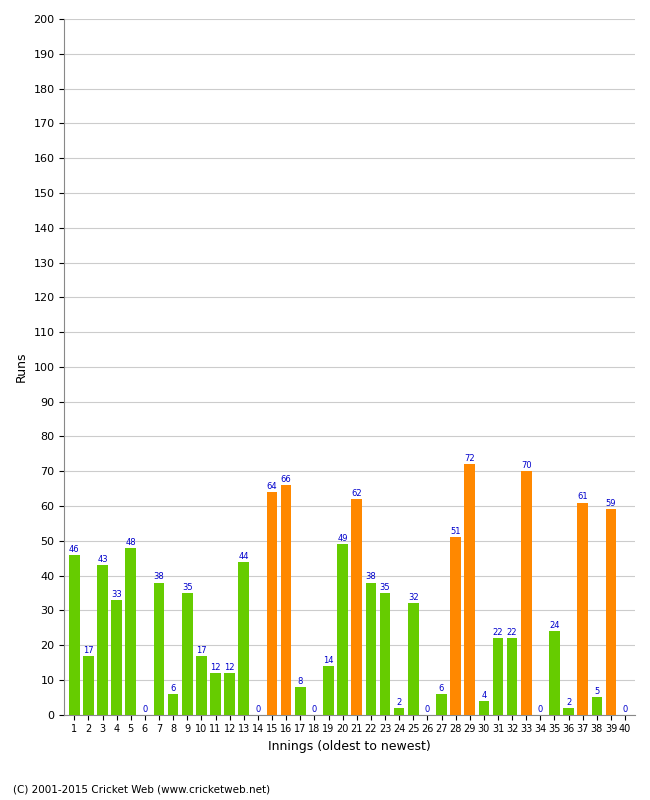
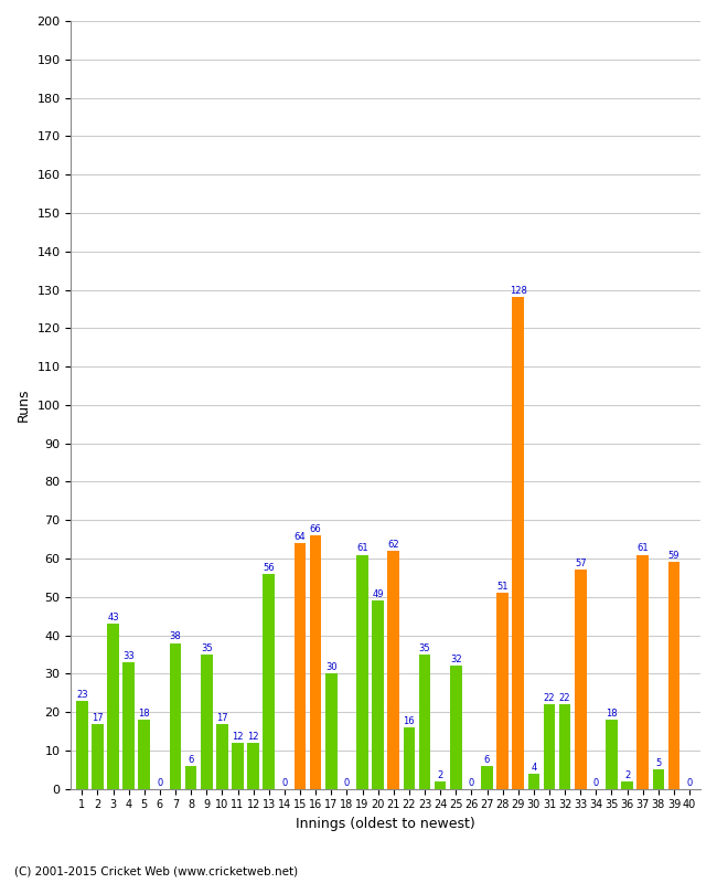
1: 46 -> 23
5: 48 -> 18
13: 44 -> 56
17: 8 -> 30
19: 14 -> 61
22: 38 -> 16
29: 72 -> 128
33: 70 -> 57
35: 24 -> 18
